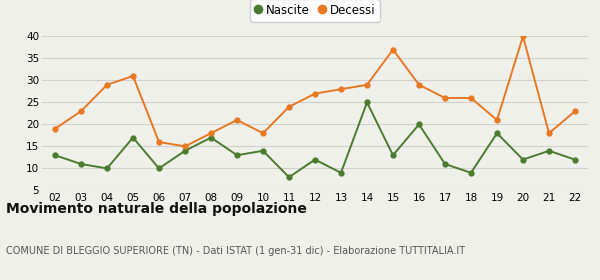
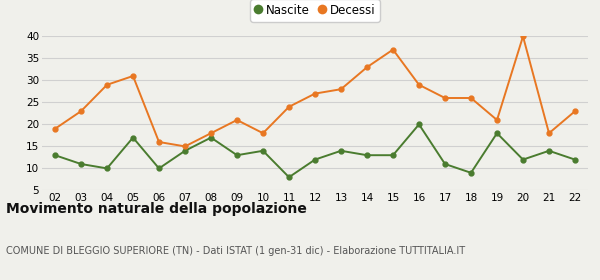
Nascite/13: 9 -> 14
Nascite/14: 25 -> 13
Decessi/14: 29 -> 33
